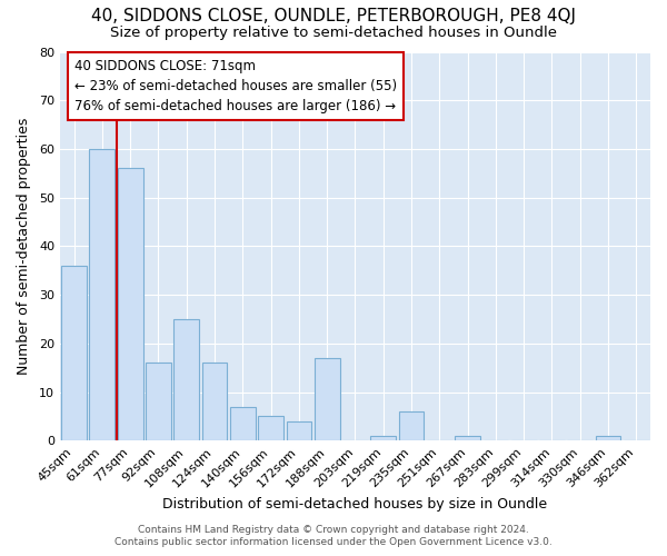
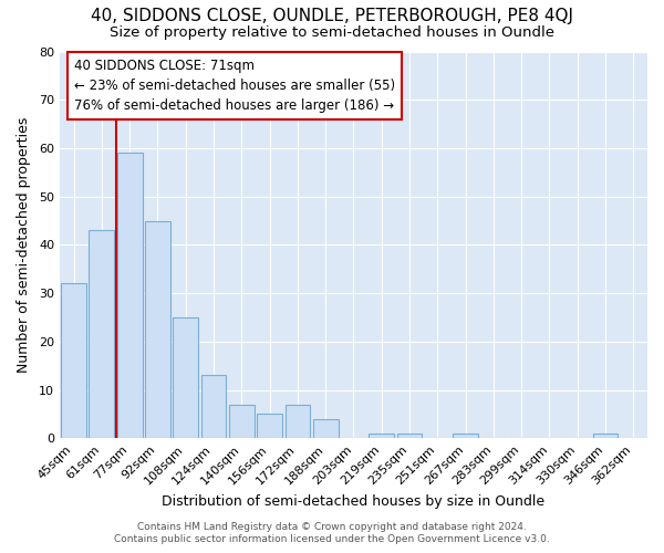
45sqm: 36 -> 32
61sqm: 60 -> 43
77sqm: 56 -> 59
92sqm: 16 -> 45
124sqm: 16 -> 13
172sqm: 4 -> 7
188sqm: 17 -> 4
235sqm: 6 -> 1
